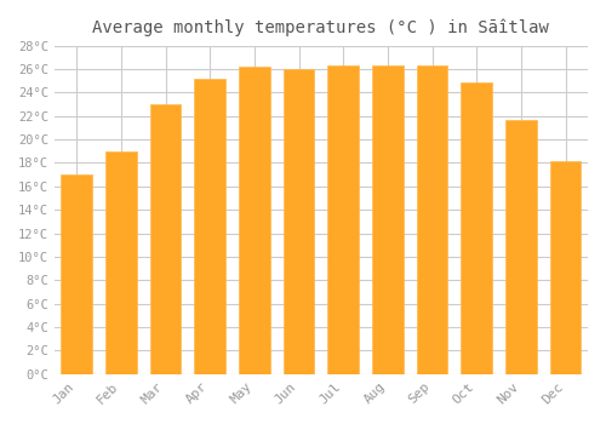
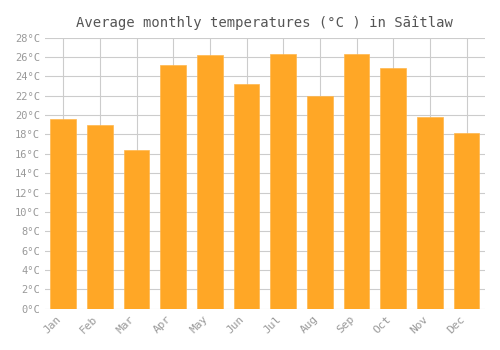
Jan: 17.0°C -> 19.6°C
Mar: 23.0°C -> 16.4°C
Jun: 26.0°C -> 23.2°C
Aug: 26.3°C -> 22.0°C
Nov: 21.7°C -> 19.8°C
